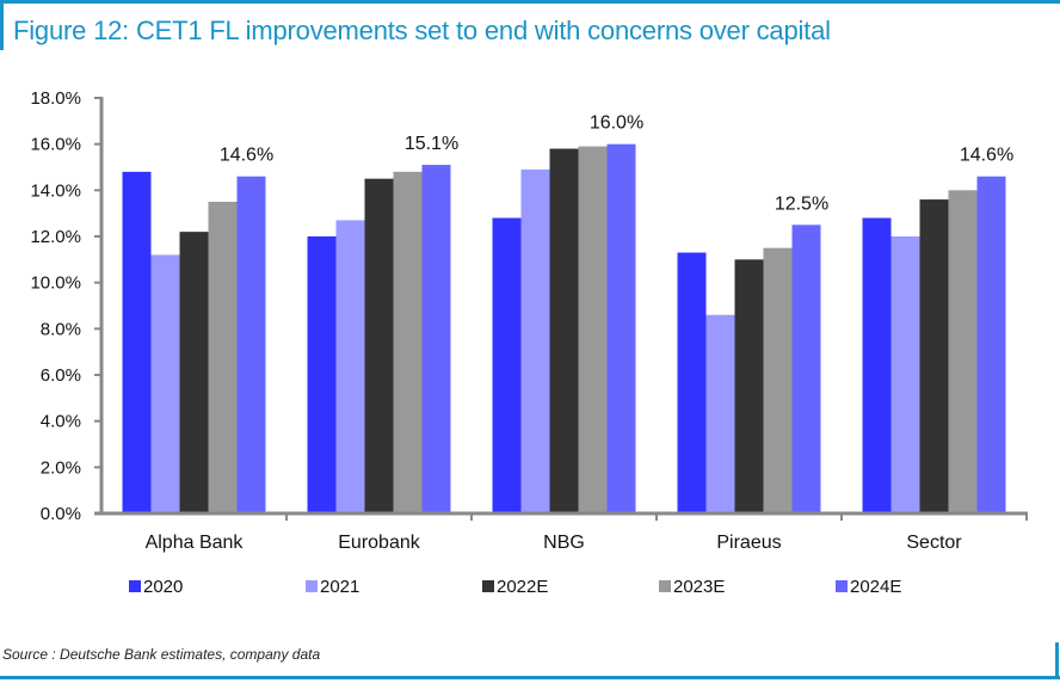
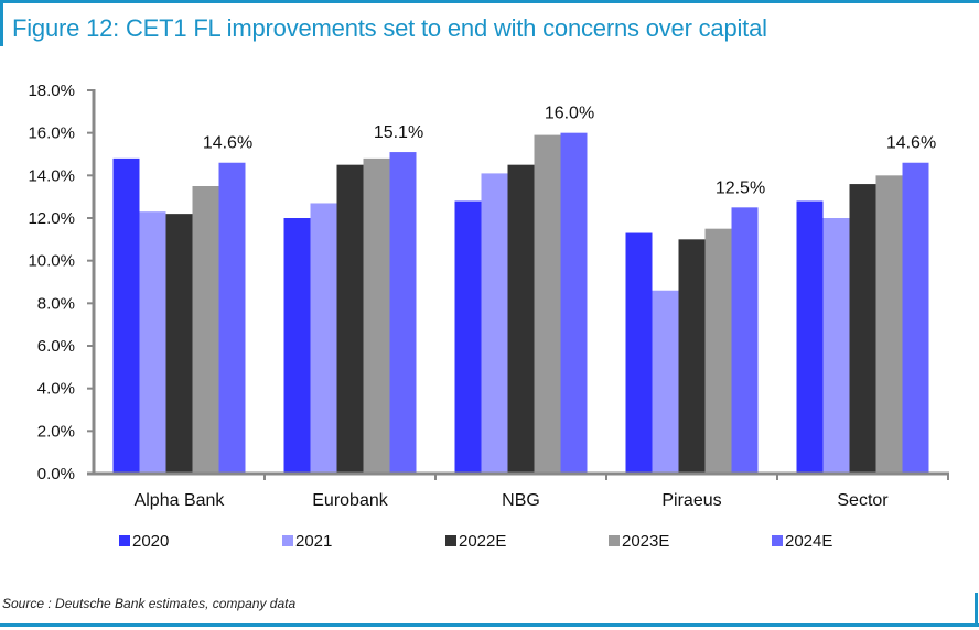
2021/Alpha Bank: 11.2% -> 12.3%
2021/NBG: 14.9% -> 14.1%
2022E/NBG: 15.8% -> 14.5%
